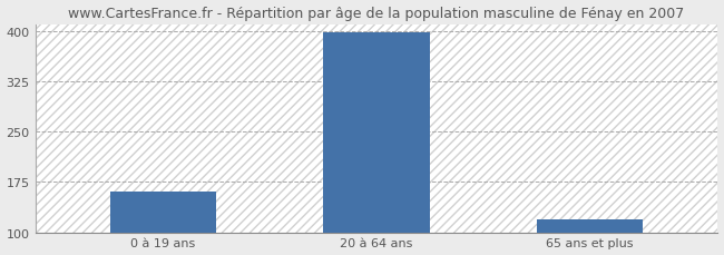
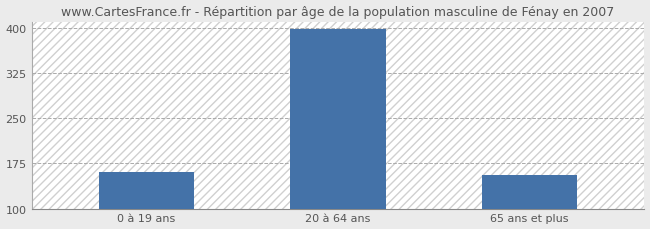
65 ans et plus: 120 -> 156
